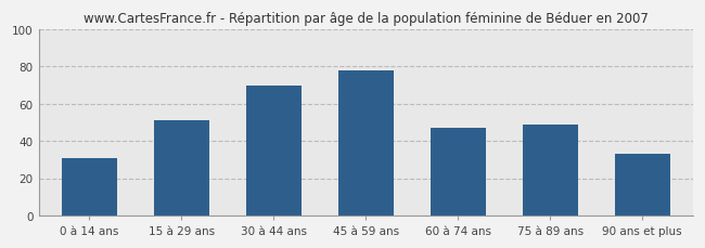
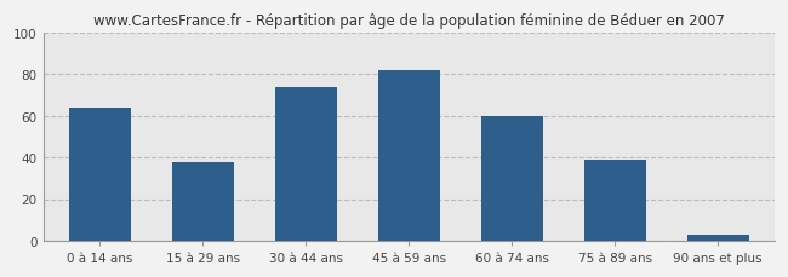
0 à 14 ans: 31 -> 64
15 à 29 ans: 51 -> 38
30 à 44 ans: 70 -> 74
45 à 59 ans: 78 -> 82
60 à 74 ans: 47 -> 60
75 à 89 ans: 49 -> 39
90 ans et plus: 33 -> 3
